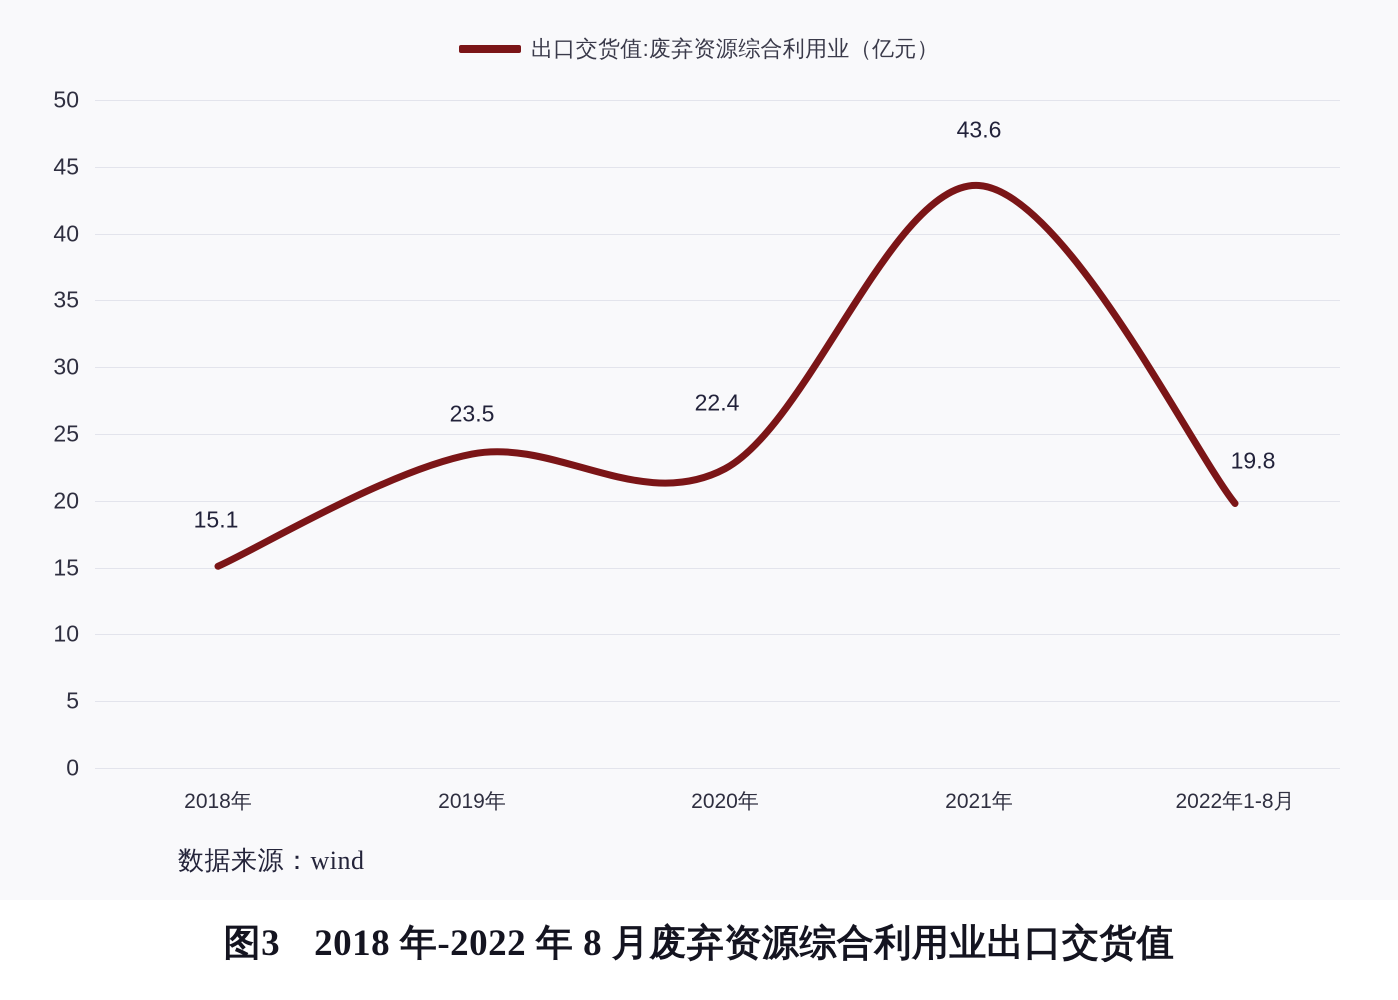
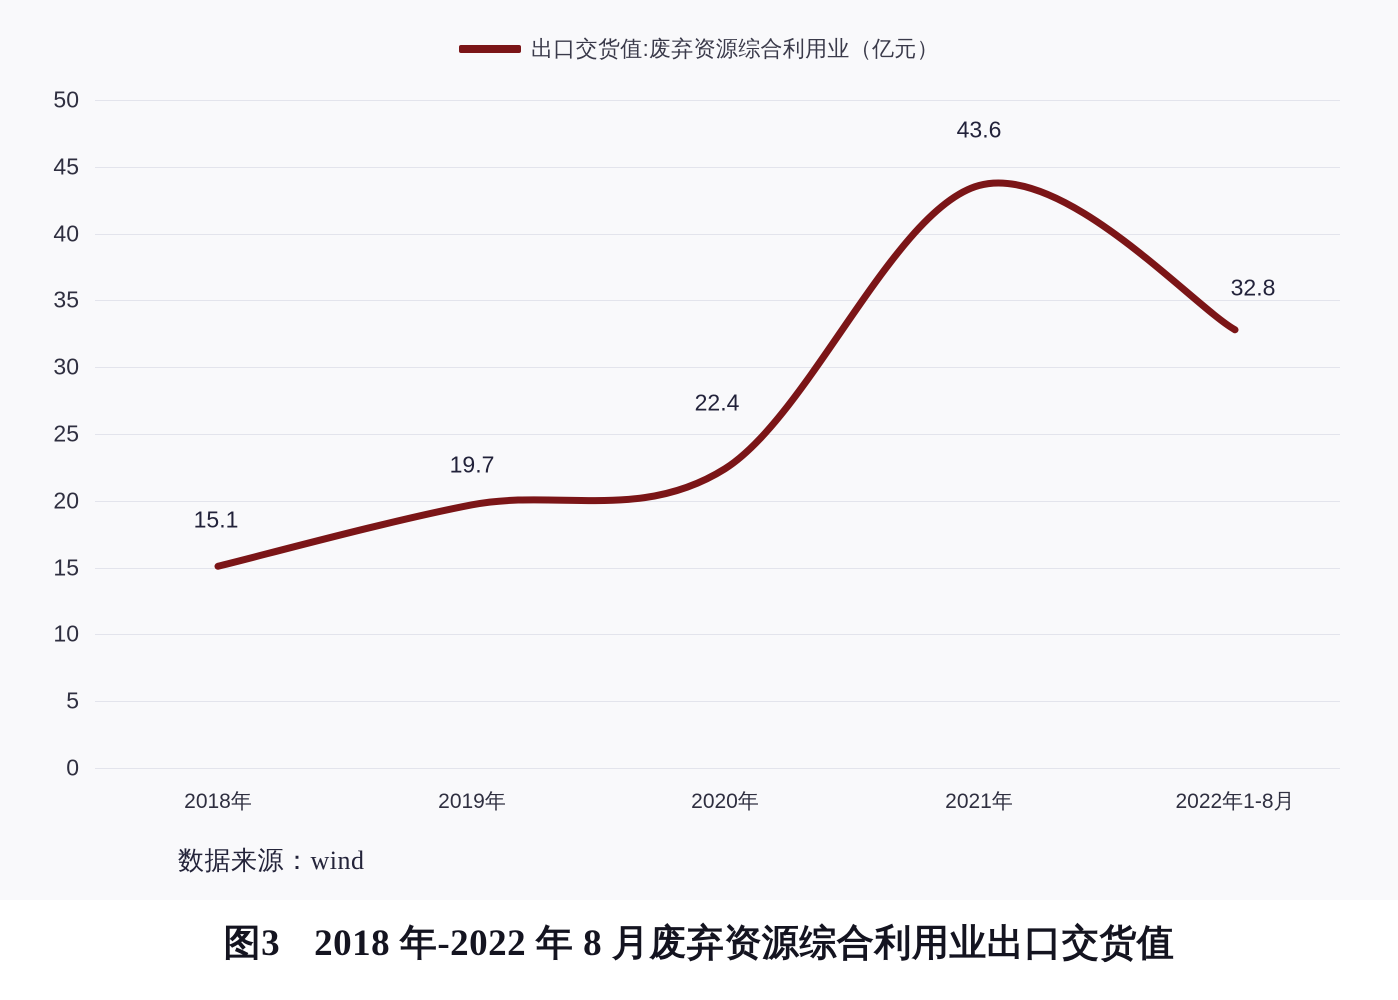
2019年: 23.5 -> 19.7
2022年1-8月: 19.8 -> 32.8
